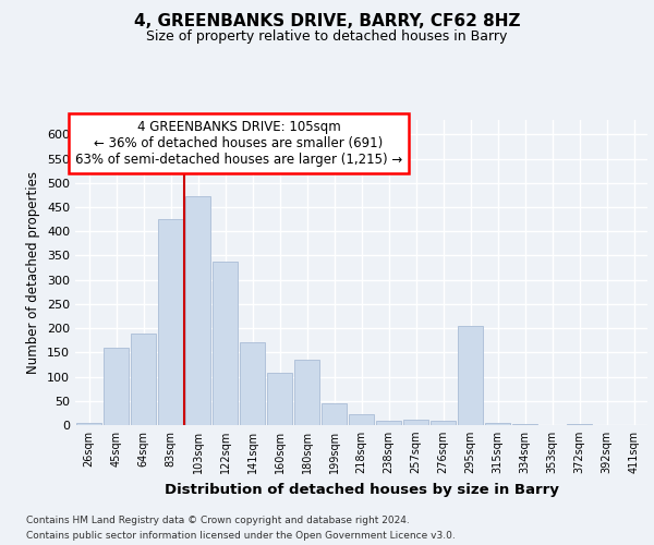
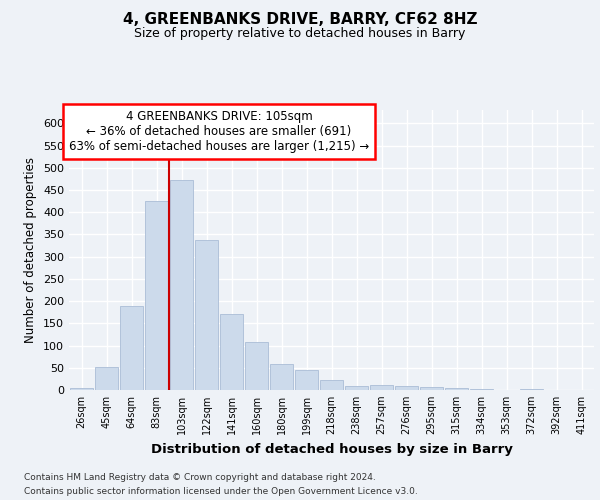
45sqm: 160 -> 51
180sqm: 135 -> 59
295sqm: 205 -> 6
